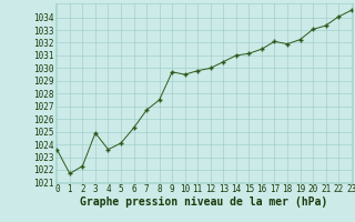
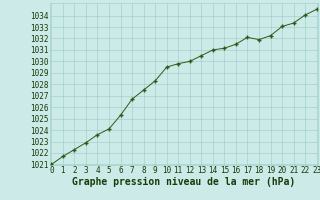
0: 1023.6 -> 1021.0
3: 1024.9 -> 1022.9
9: 1029.7 -> 1028.3
